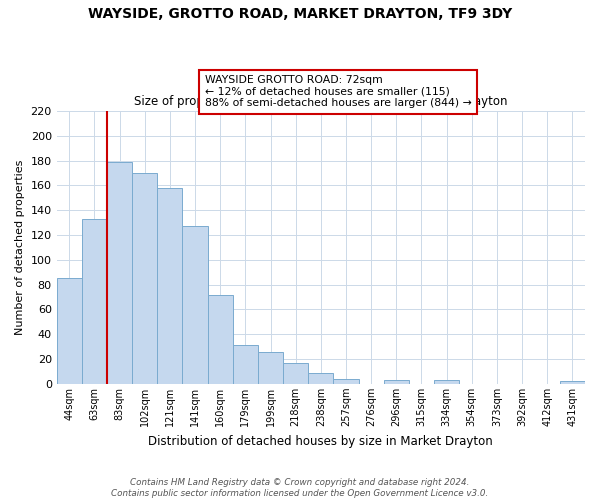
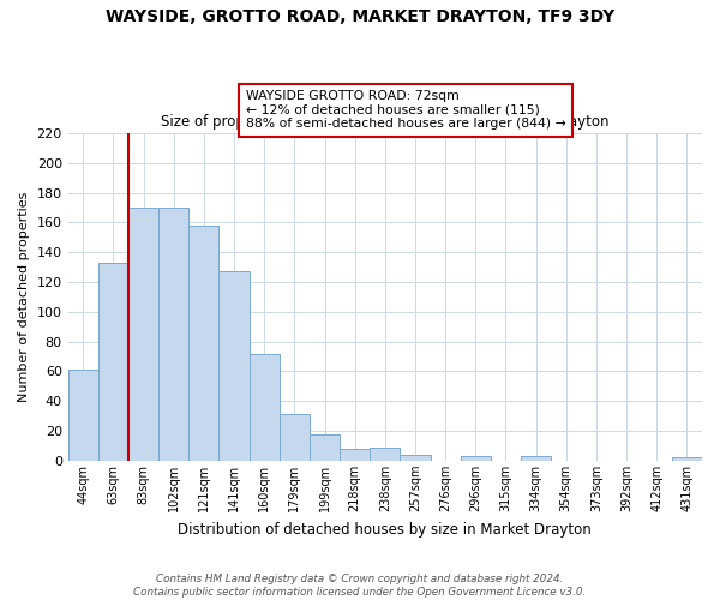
44sqm: 85 -> 61
83sqm: 179 -> 170
199sqm: 26 -> 18
218sqm: 17 -> 8
